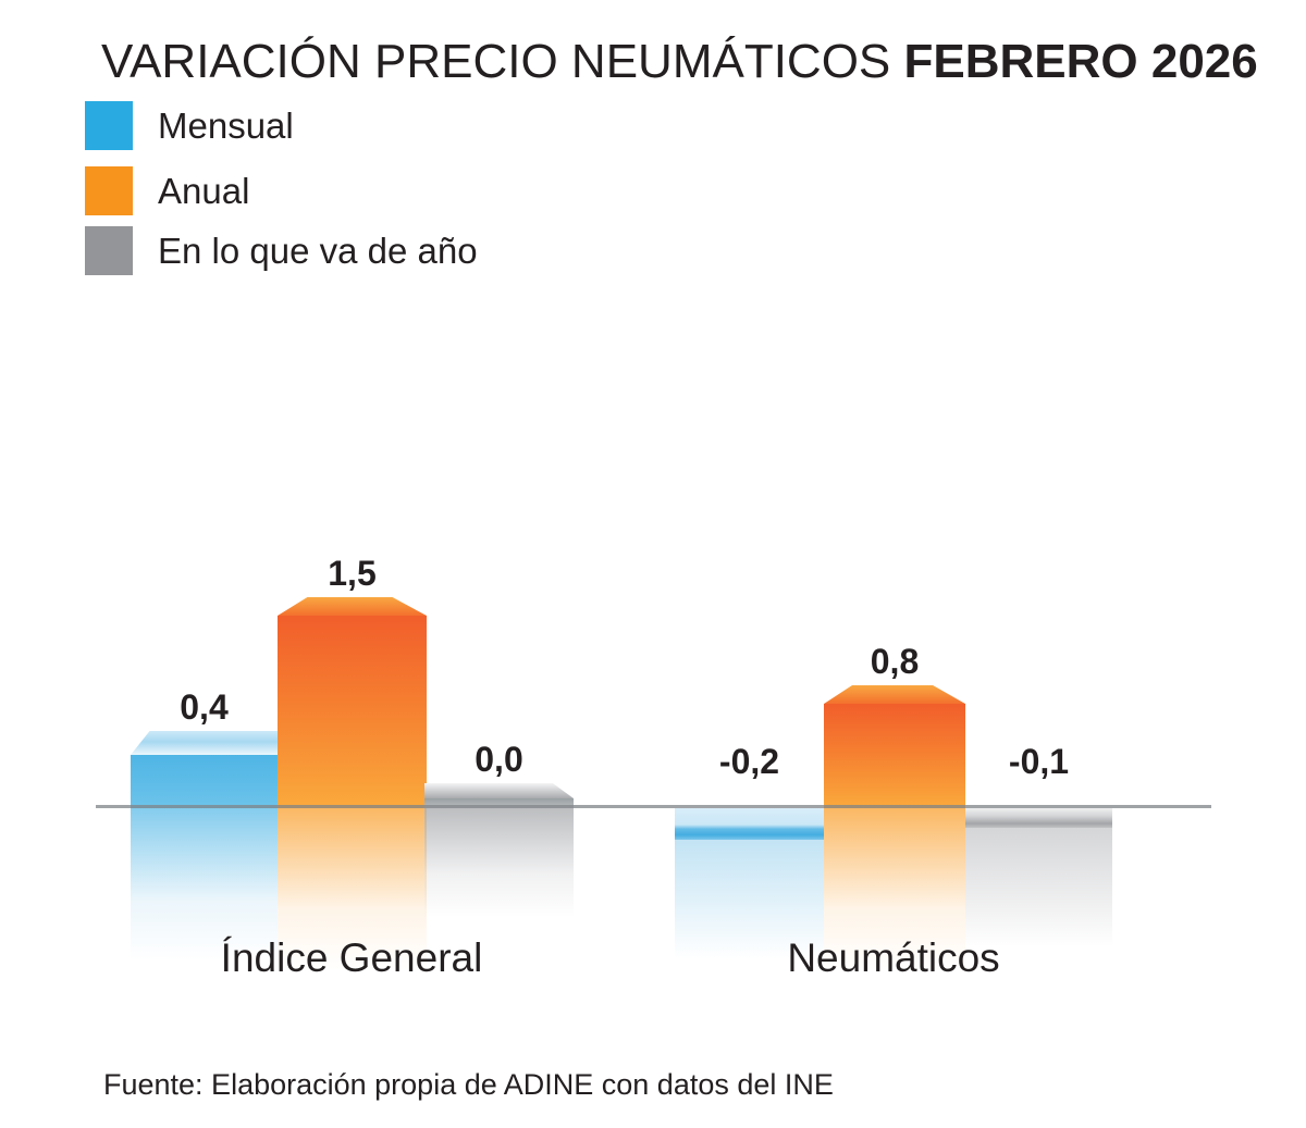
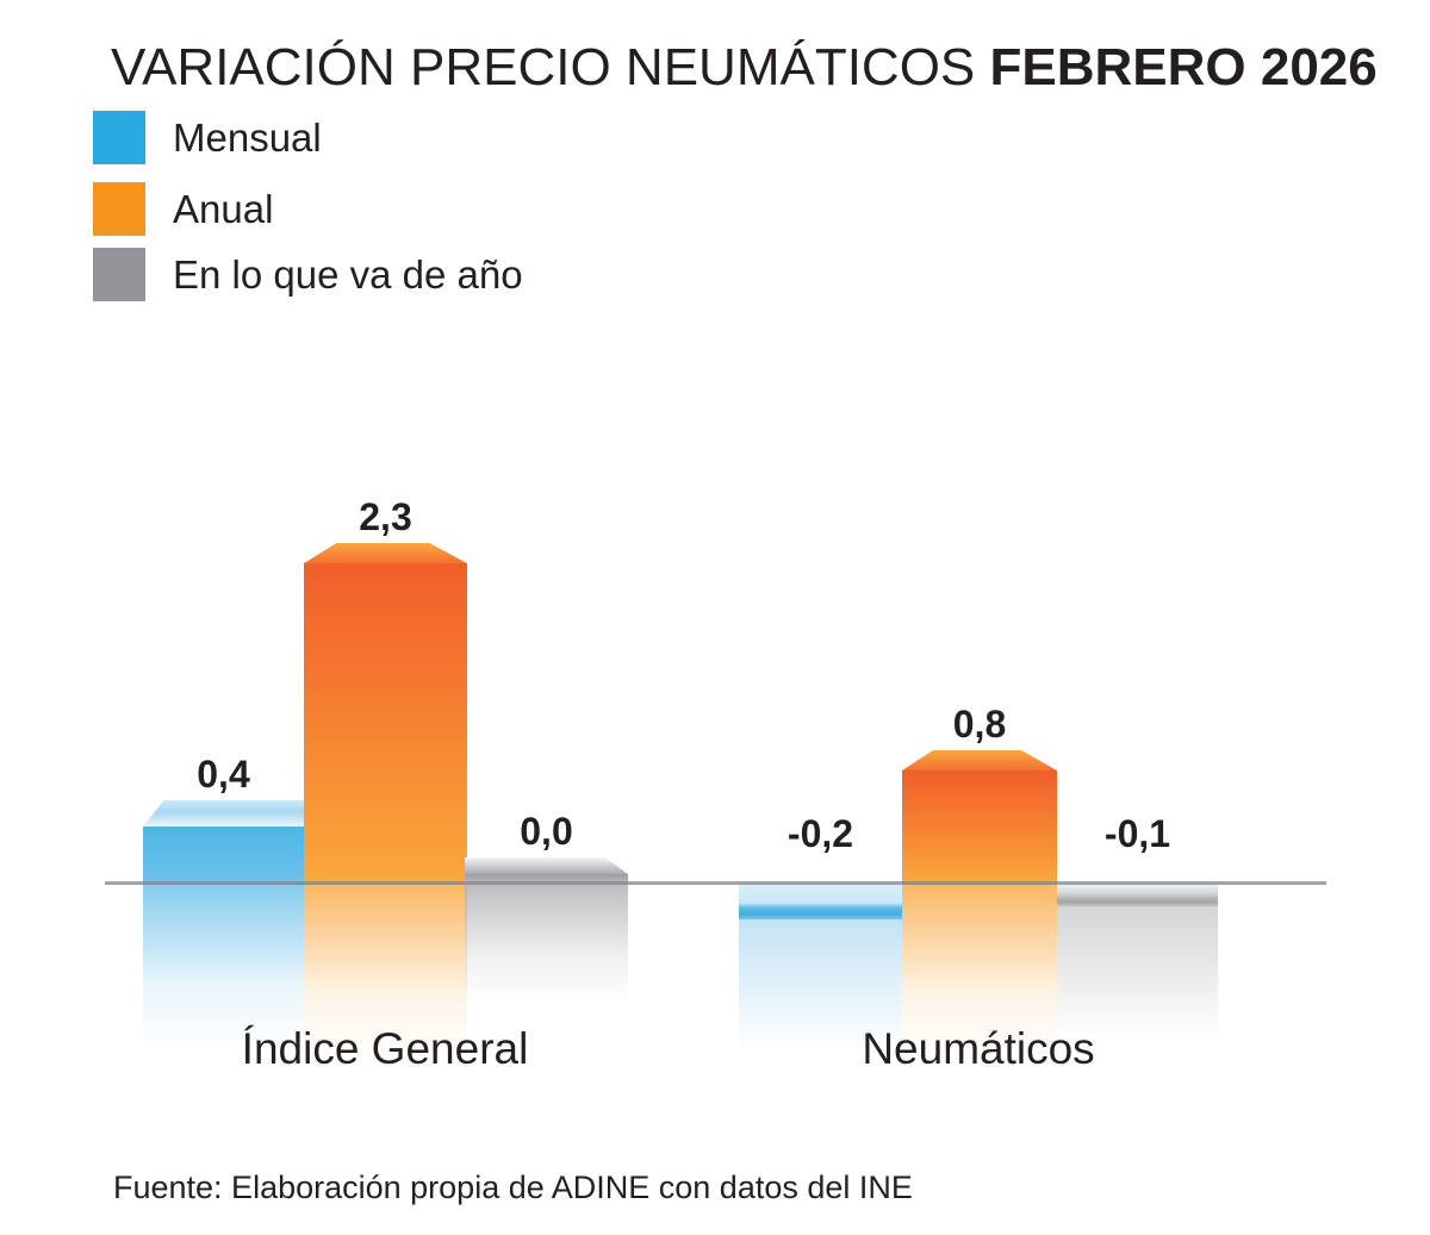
Anual/Índice General: 1,5 -> 2,3
